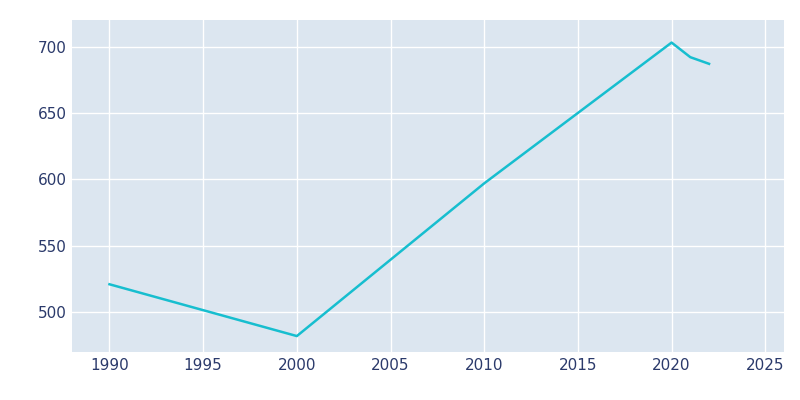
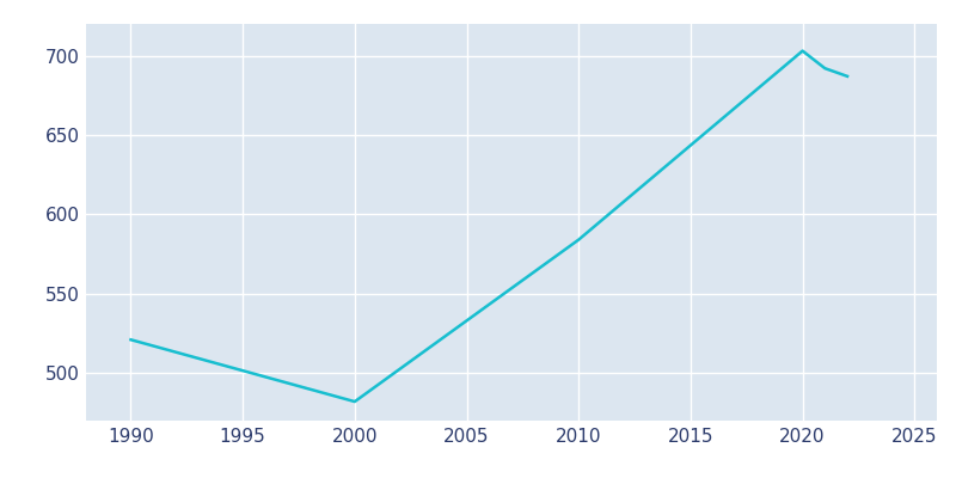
2010: 597 -> 584
